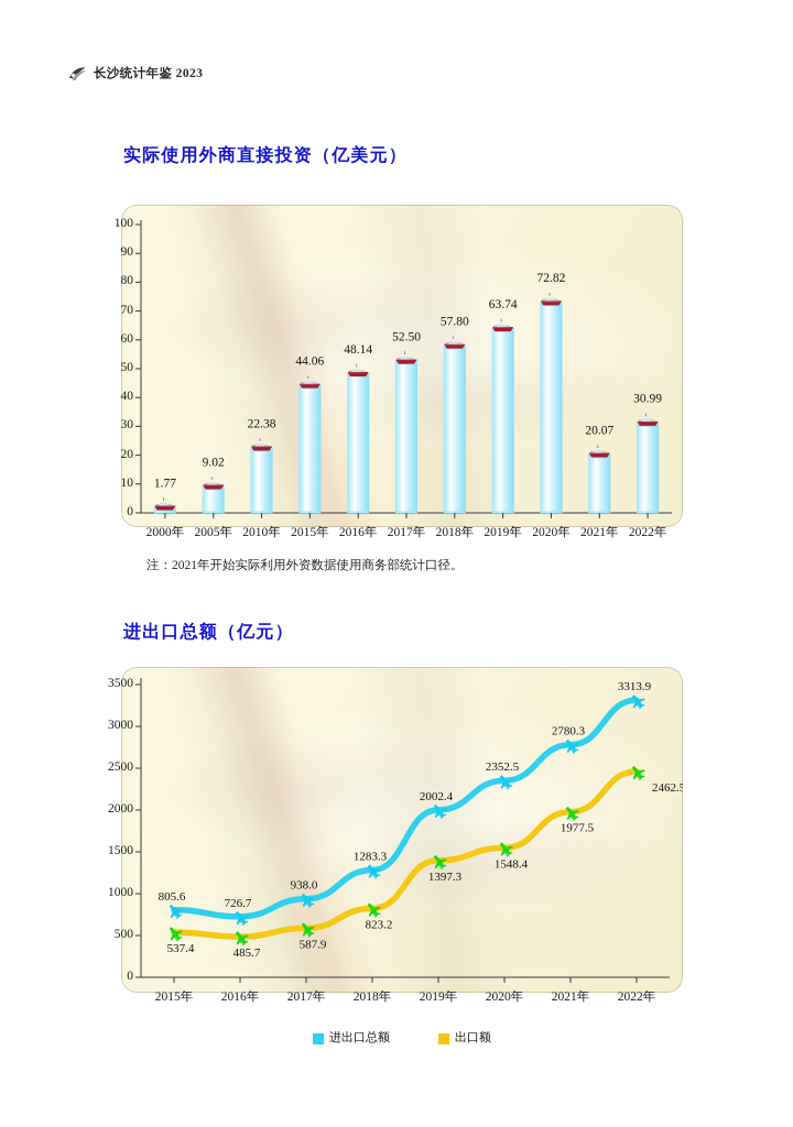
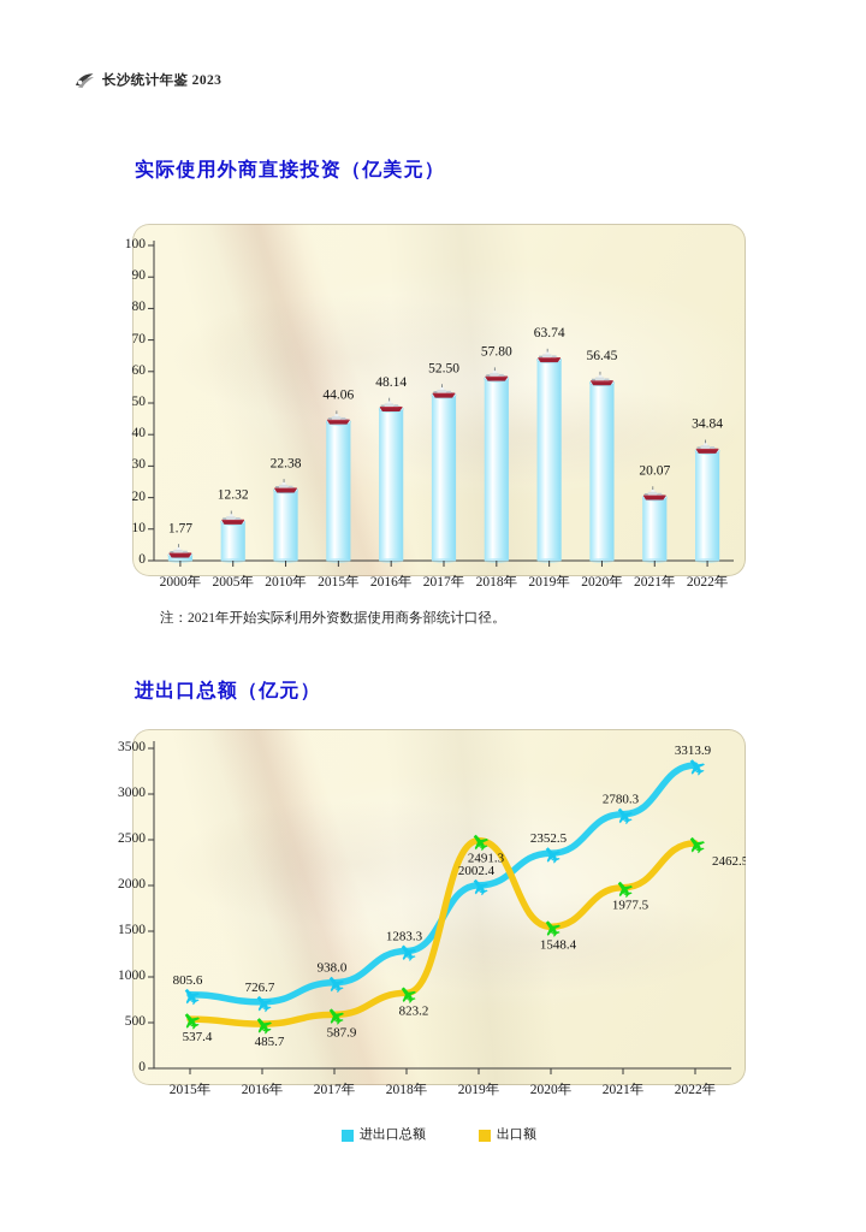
实际使用外商直接投资（亿美元）/2005年: 9.02 -> 12.32
实际使用外商直接投资（亿美元）/2020年: 72.82 -> 56.45
实际使用外商直接投资（亿美元）/2022年: 30.99 -> 34.84
进出口总额（亿元）/出口额/2019年: 1397.3 -> 2491.3
